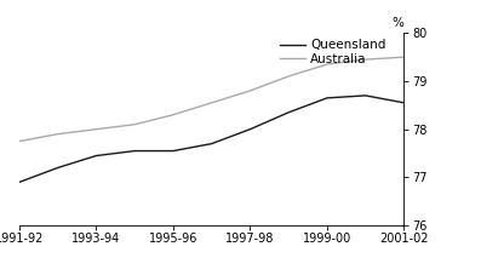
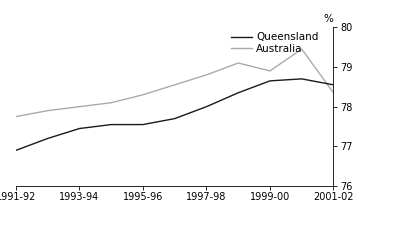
Australia/1999-00: 79.35 -> 78.90
Australia/2001-02: 79.50 -> 78.35
